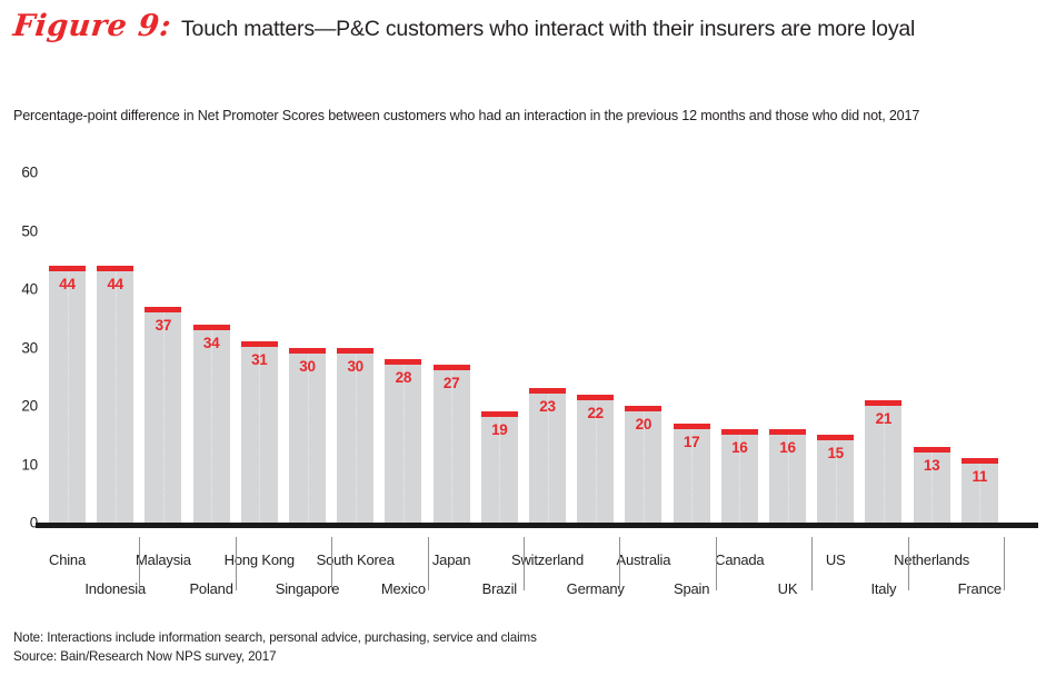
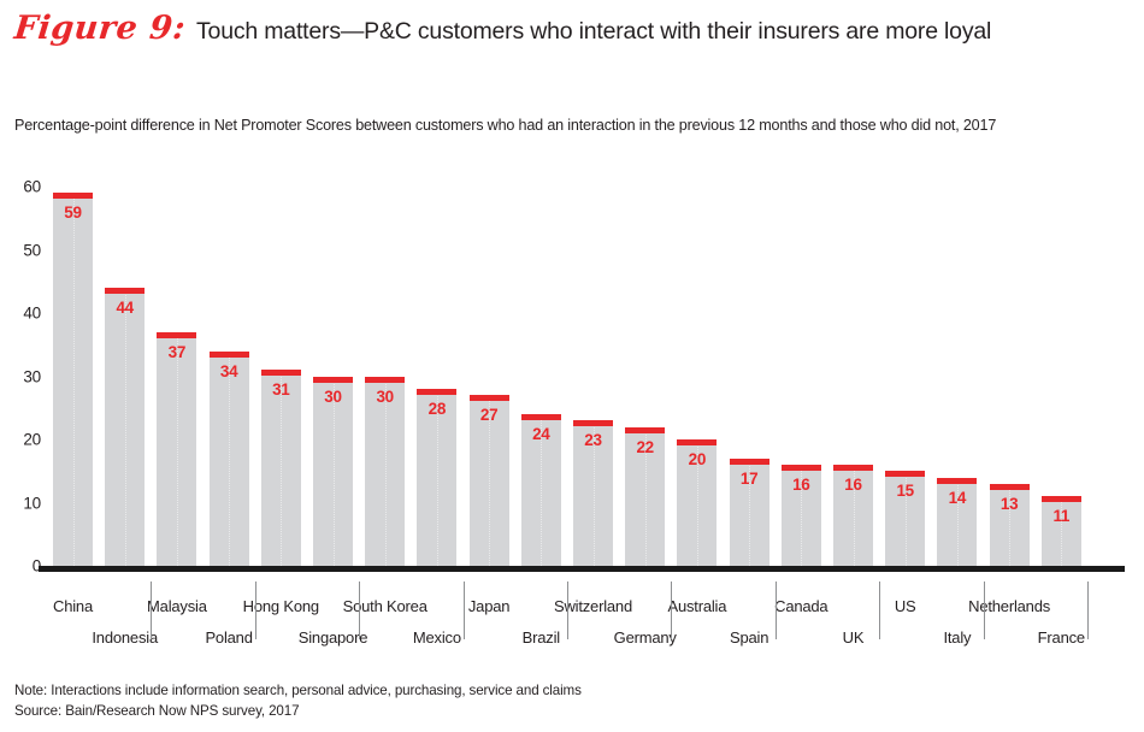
China: 44 -> 59
Brazil: 19 -> 24
Italy: 21 -> 14
